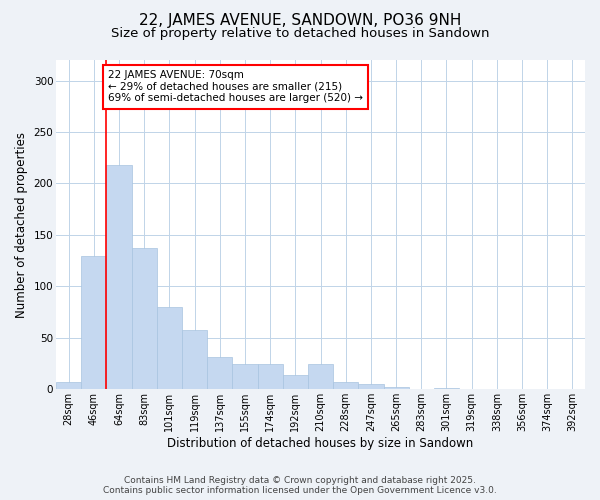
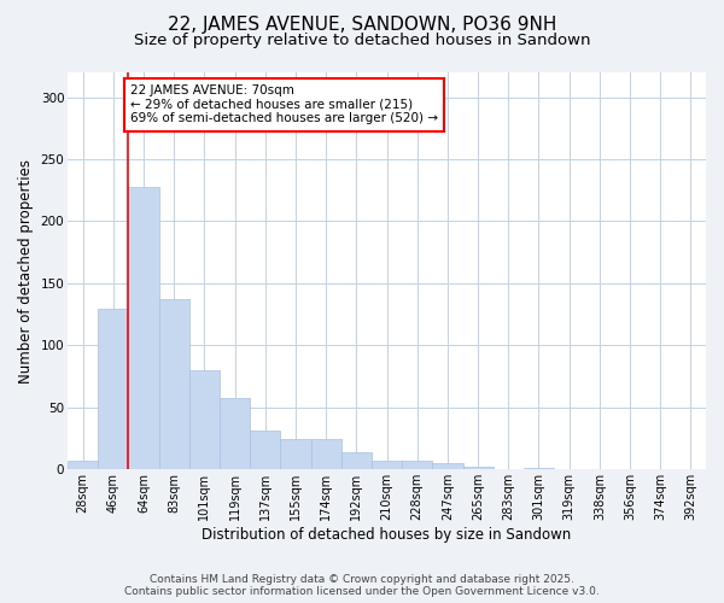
64sqm: 218 -> 228
210sqm: 25 -> 7
